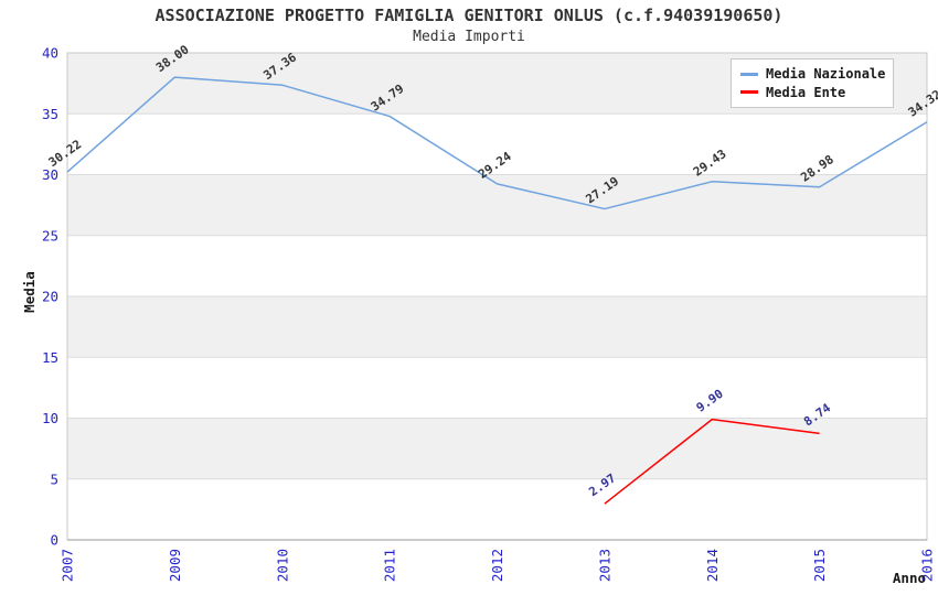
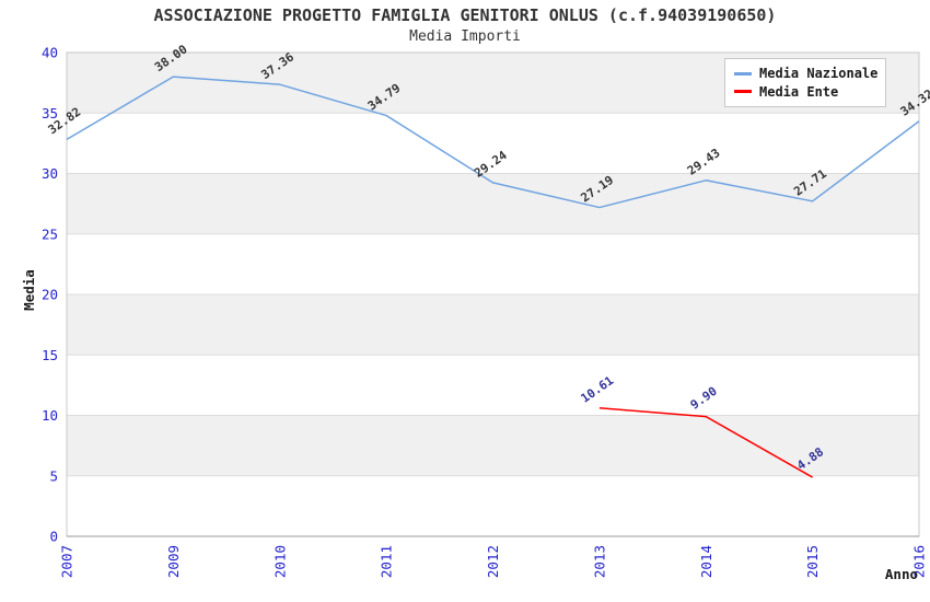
Media Nazionale/2007: 30.22 -> 32.82
Media Ente/2013: 2.97 -> 10.61
Media Nazionale/2015: 28.98 -> 27.71
Media Ente/2015: 8.74 -> 4.88
